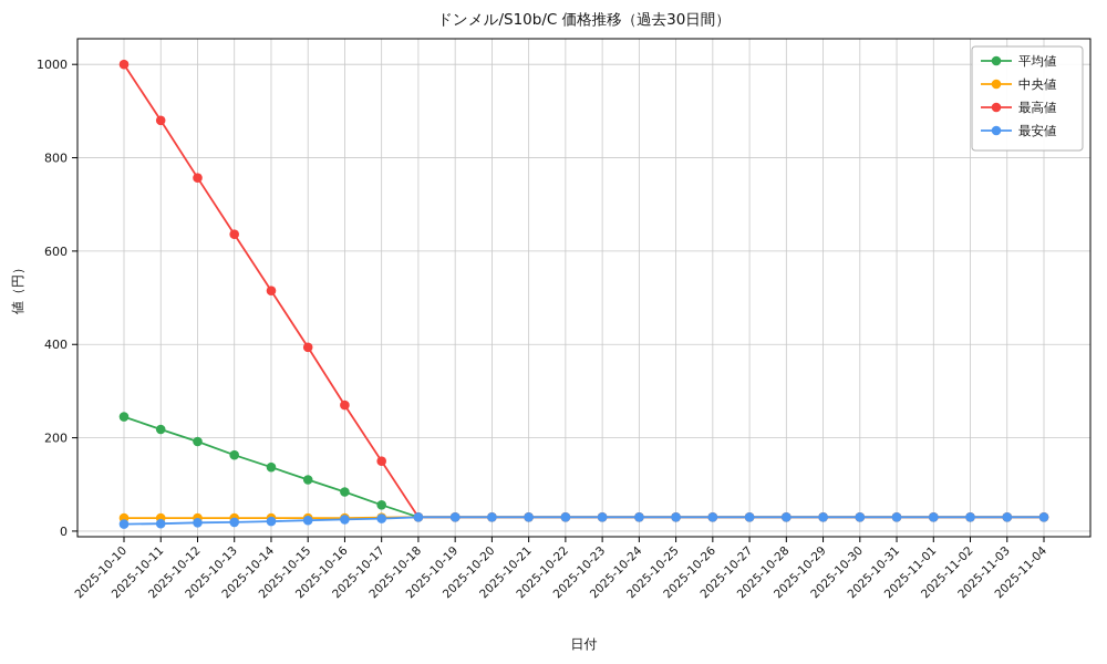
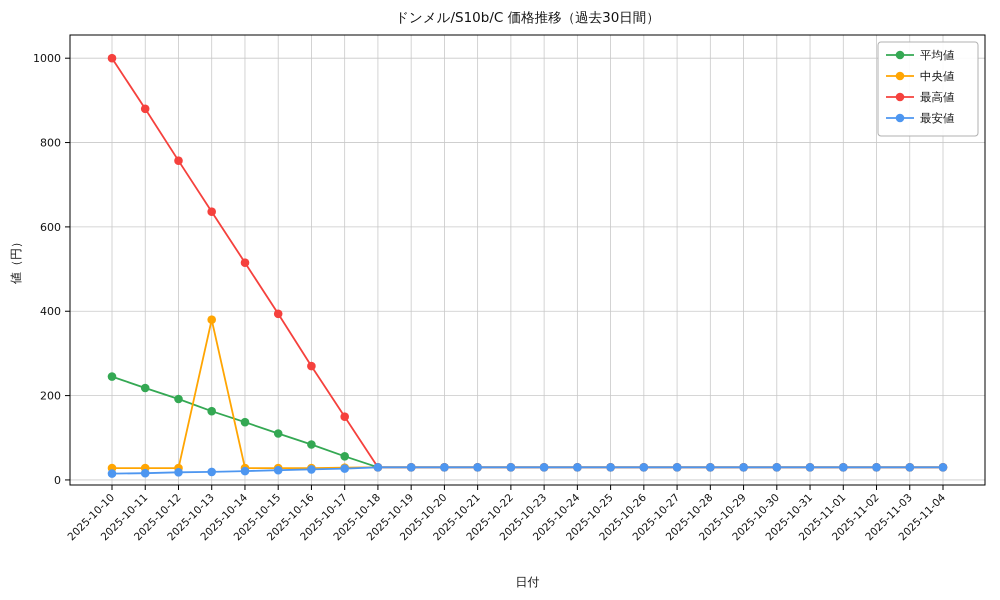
中央値/2025-10-13: 30 -> 380
